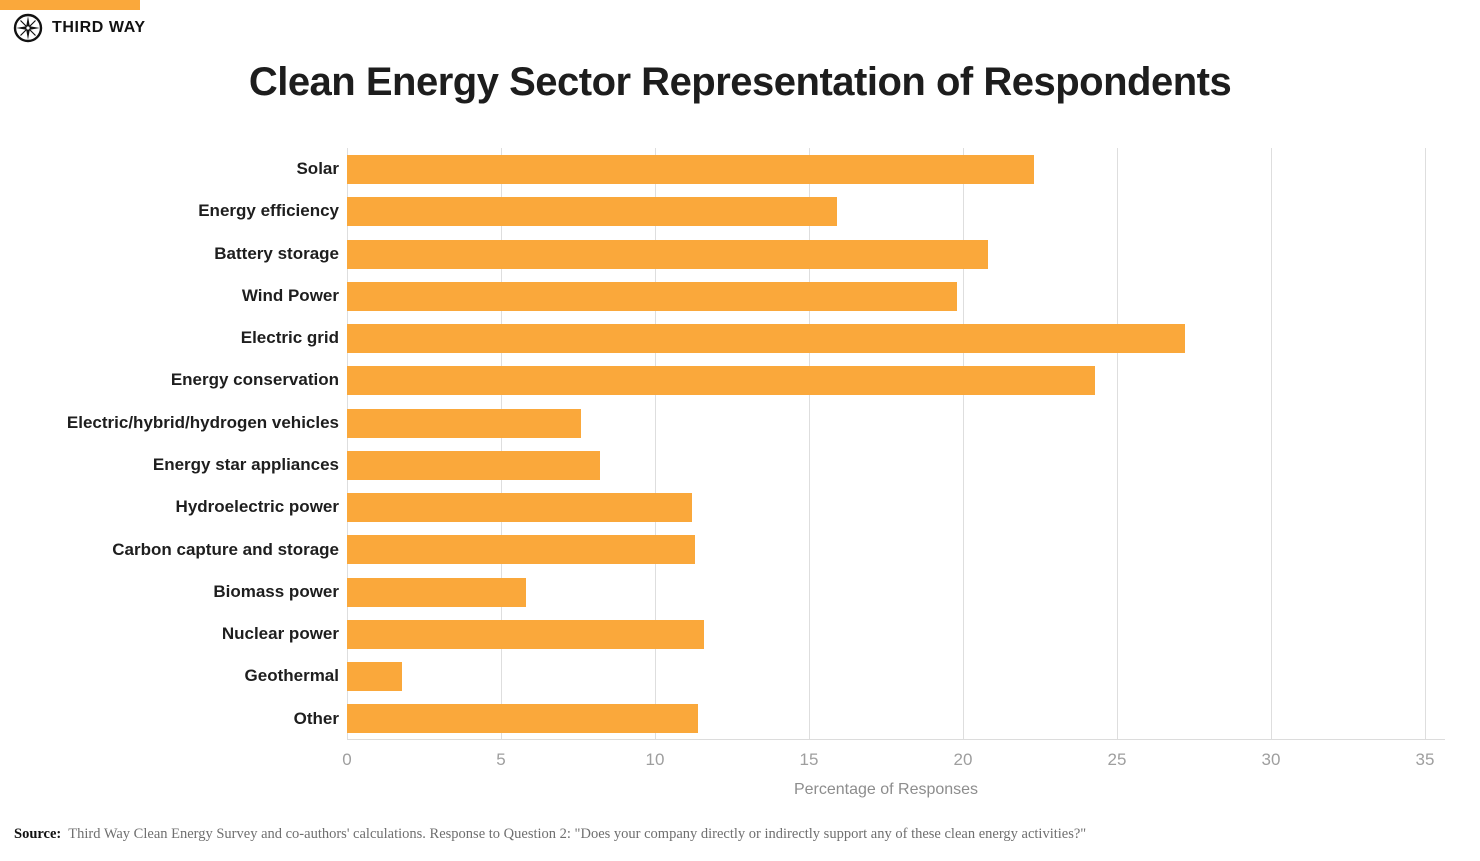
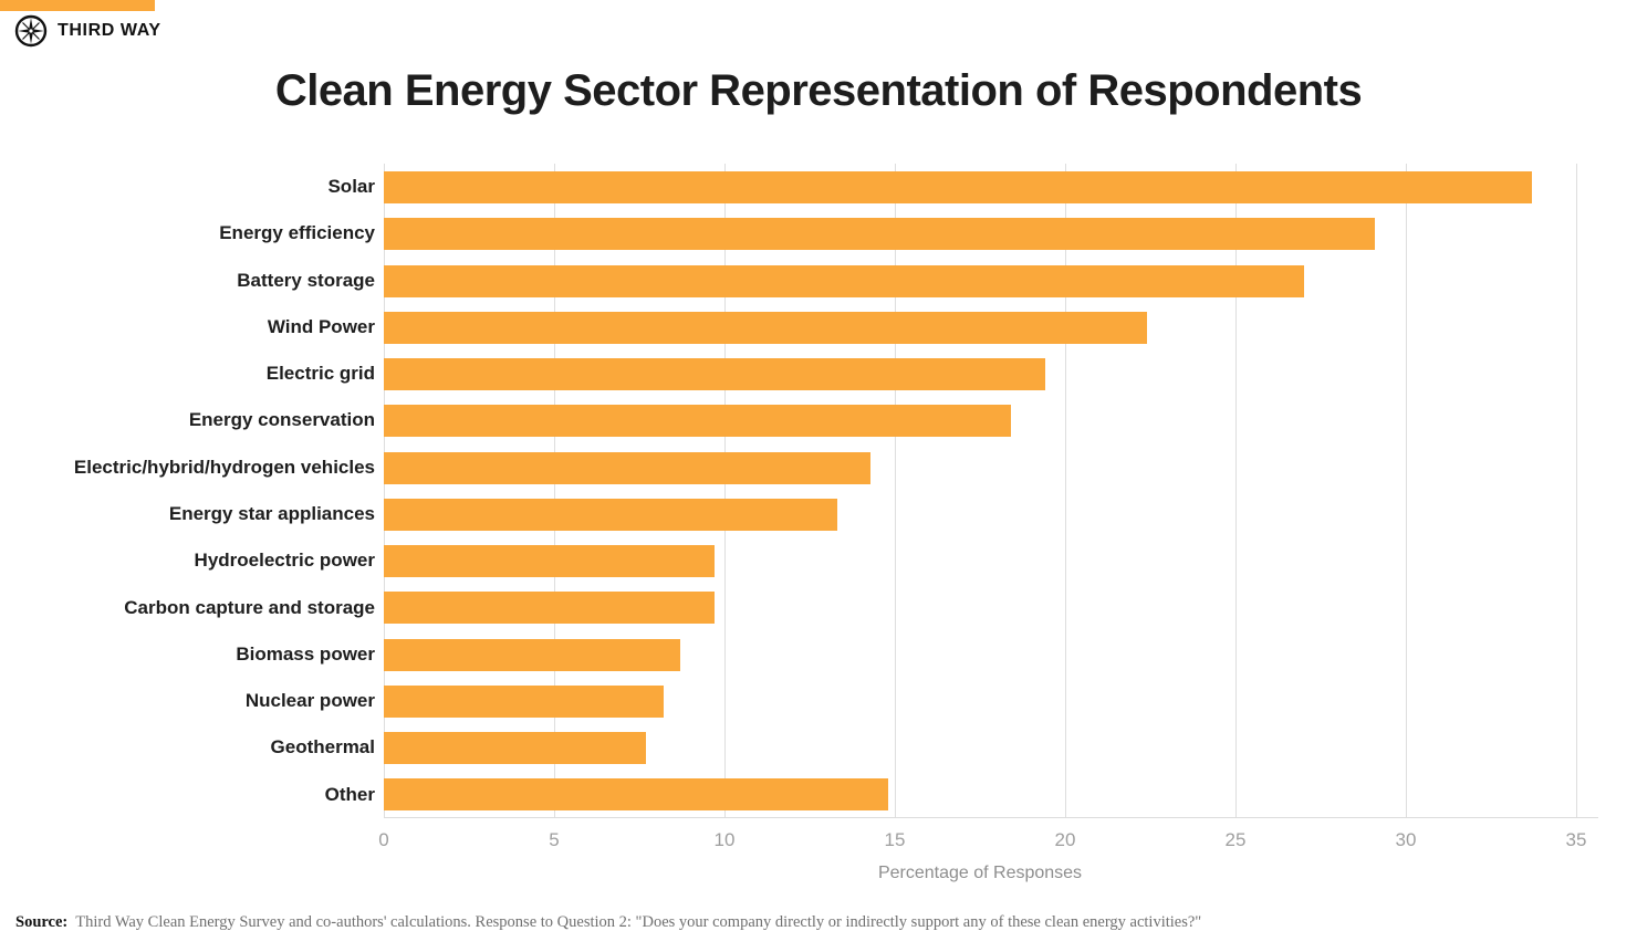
Solar: 22.3 -> 33.7
Energy efficiency: 15.9 -> 29.1
Battery storage: 20.8 -> 27.0
Wind Power: 19.8 -> 22.4
Electric grid: 27.2 -> 19.4
Energy conservation: 24.3 -> 18.4
Electric/hybrid/hydrogen vehicles: 7.6 -> 14.3
Energy star appliances: 8.2 -> 13.3
Hydroelectric power: 11.2 -> 9.7
Carbon capture and storage: 11.3 -> 9.7
Biomass power: 5.8 -> 8.7
Nuclear power: 11.6 -> 8.2
Geothermal: 1.8 -> 7.7
Other: 11.4 -> 14.8
